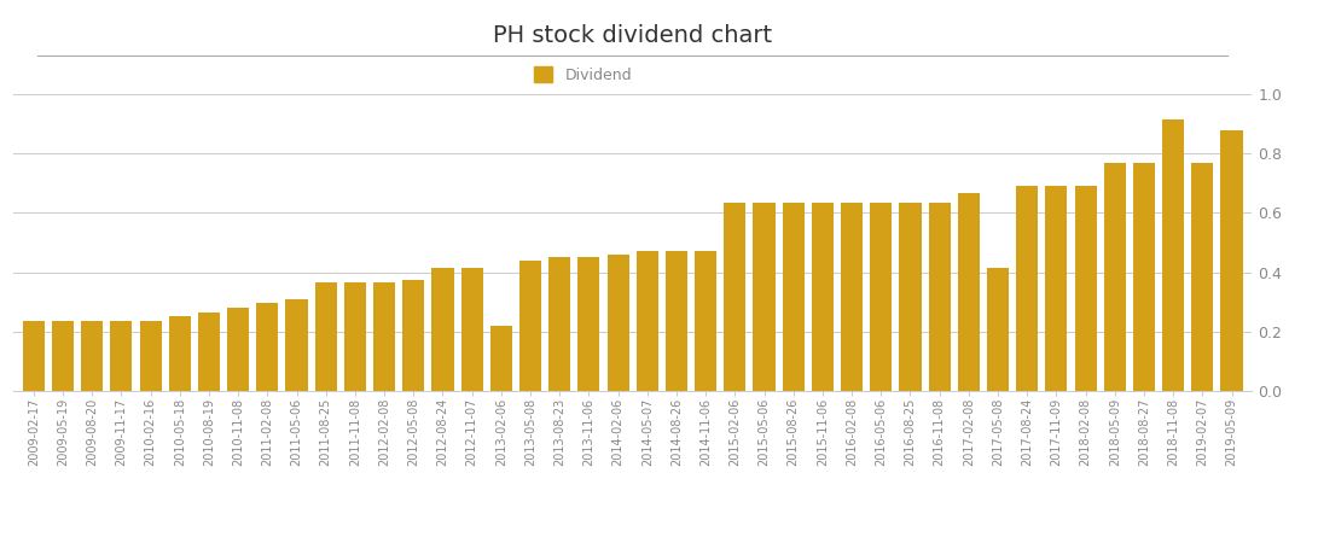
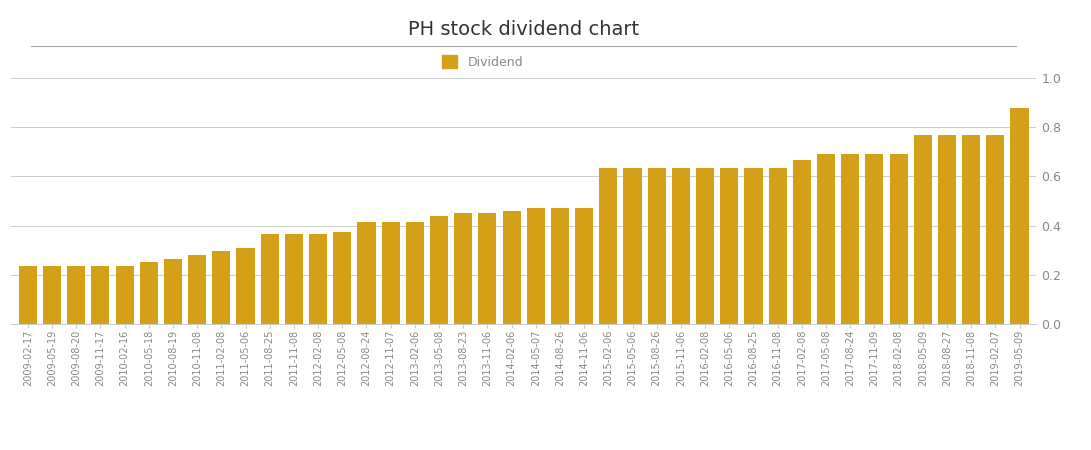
2013-02-06: 0.220 -> 0.415
2017-05-08: 0.415 -> 0.690
2018-11-08: 0.915 -> 0.770
